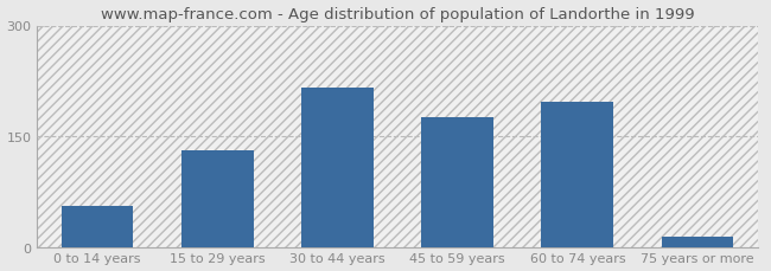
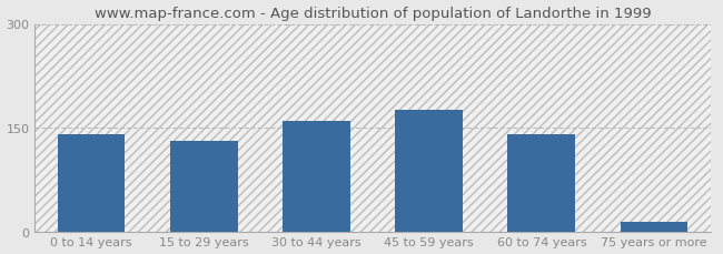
0 to 14 years: 56 -> 140
30 to 44 years: 216 -> 160
60 to 74 years: 196 -> 141
